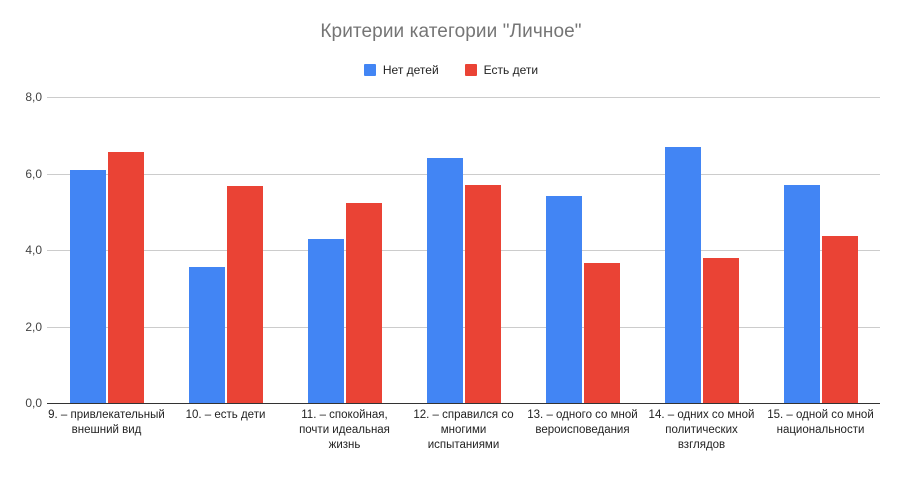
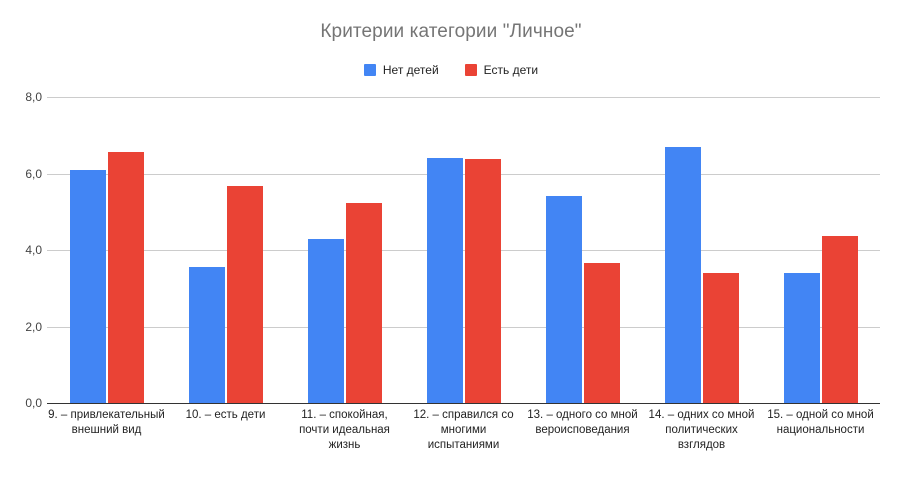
Есть дети/12. – справился со многими испытаниями: 5,7 -> 6,4
Есть дети/14. – одних со мной политических взглядов: 3,8 -> 3,4
Нет детей/15. – одной со мной национальности: 5,7 -> 3,4
